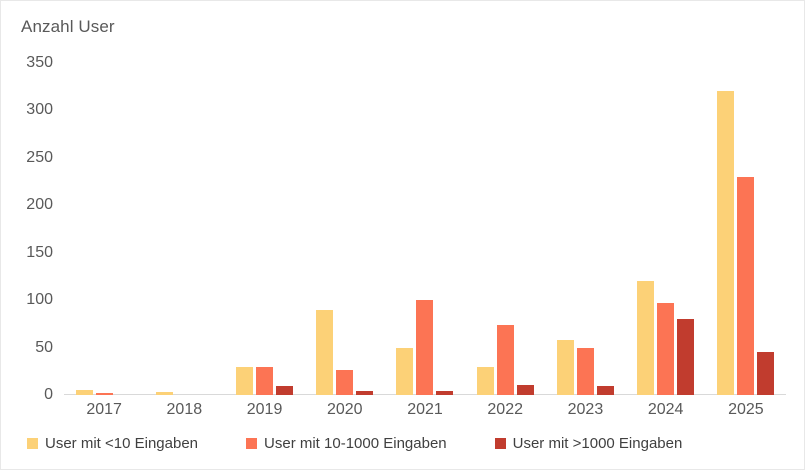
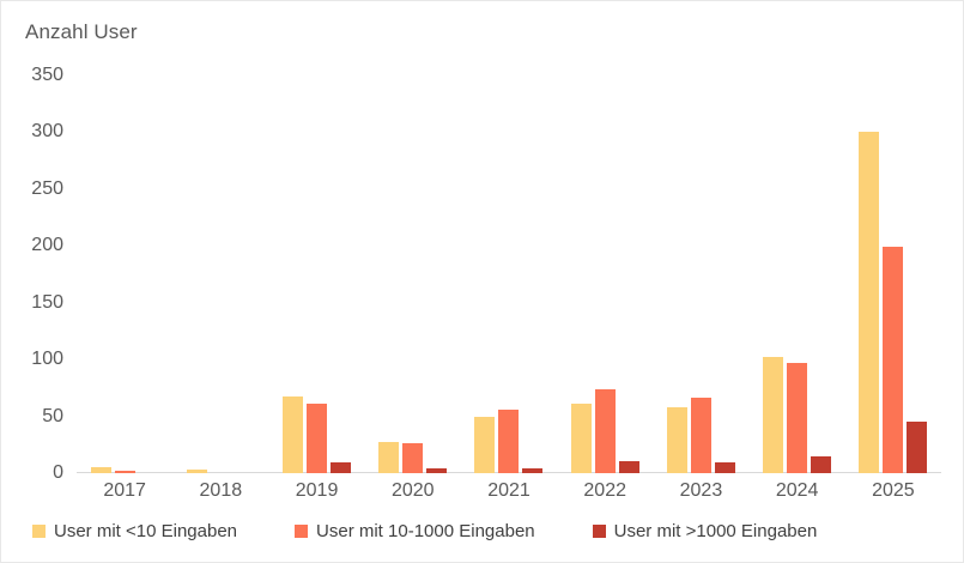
User mit <10 Eingaben/2019: 30 -> 70
User mit 10-1000 Eingaben/2019: 30 -> 60
User mit <10 Eingaben/2020: 90 -> 30
User mit 10-1000 Eingaben/2021: 100 -> 60
User mit <10 Eingaben/2022: 30 -> 60
User mit 10-1000 Eingaben/2023: 50 -> 70
User mit <10 Eingaben/2024: 120 -> 100
User mit >1000 Eingaben/2024: 80 -> 20
User mit <10 Eingaben/2025: 320 -> 300
User mit 10-1000 Eingaben/2025: 230 -> 200
